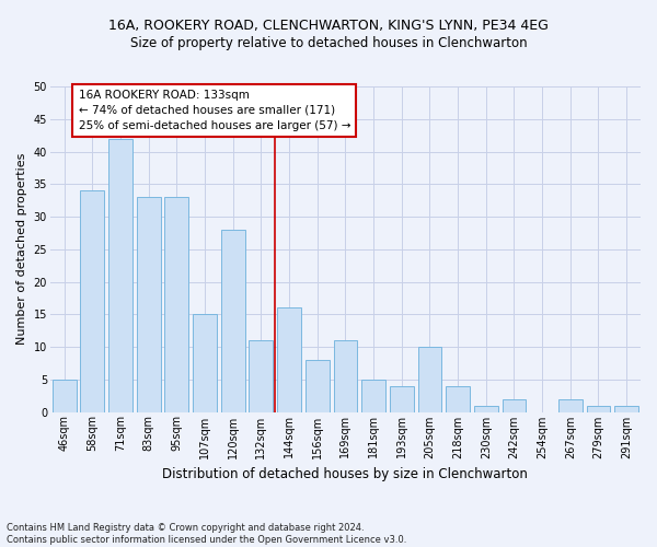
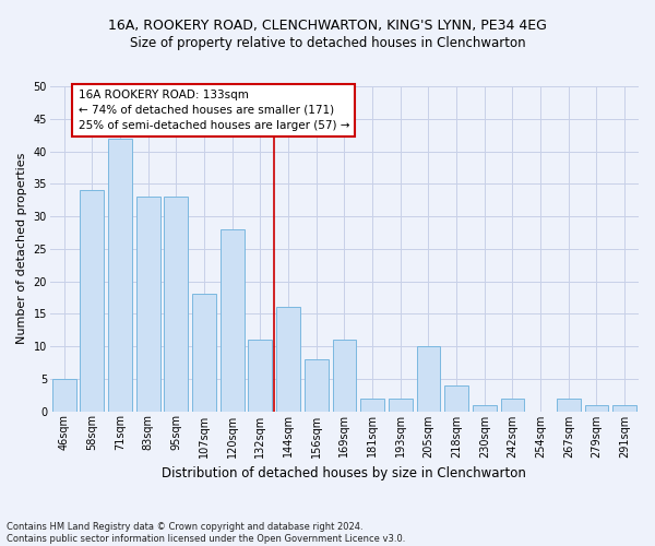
107sqm: 15 -> 18
181sqm: 5 -> 2
193sqm: 4 -> 2
